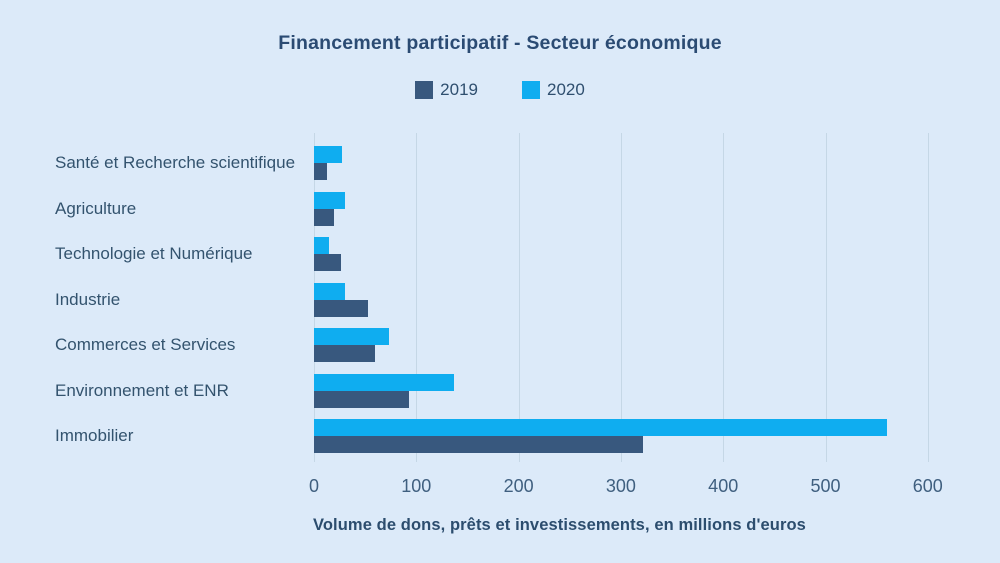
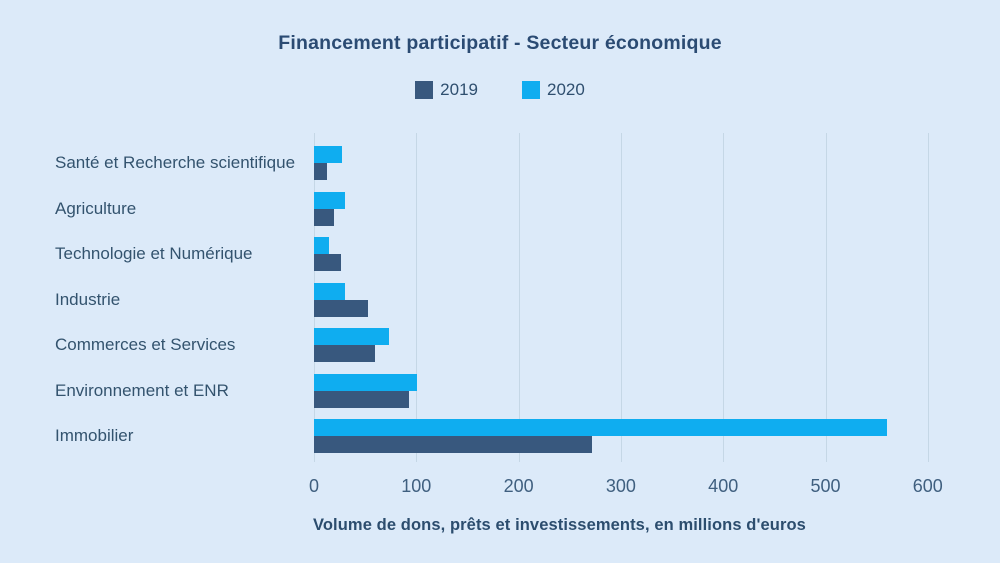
2020/Environnement et ENR: 137 -> 101
2019/Immobilier: 322 -> 272
